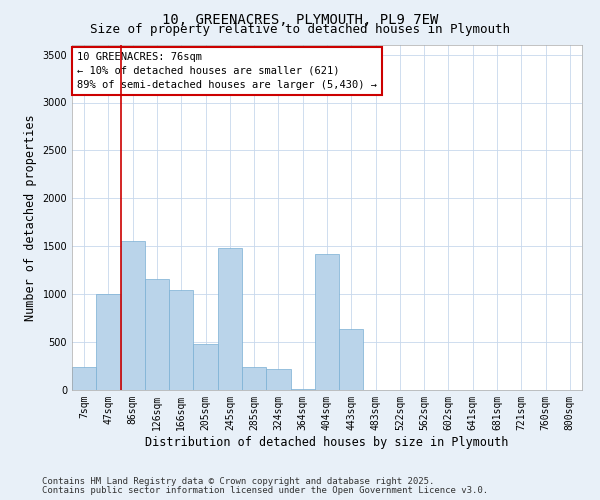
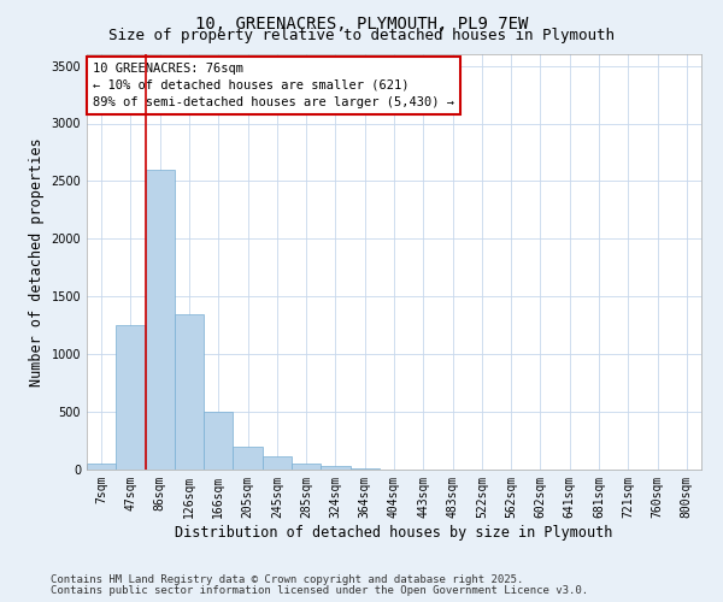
7sqm: 240 -> 50
47sqm: 1000 -> 1250
86sqm: 1560 -> 2600
126sqm: 1160 -> 1350
166sqm: 1040 -> 500
205sqm: 480 -> 200
245sqm: 1480 -> 120
285sqm: 240 -> 50
324sqm: 220 -> 30
404sqm: 1420 -> 0
443sqm: 640 -> 0
